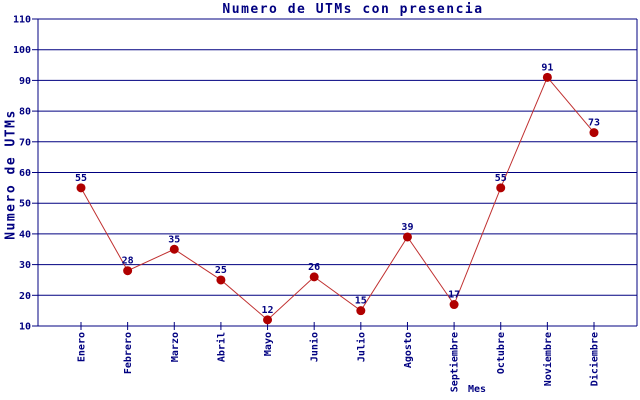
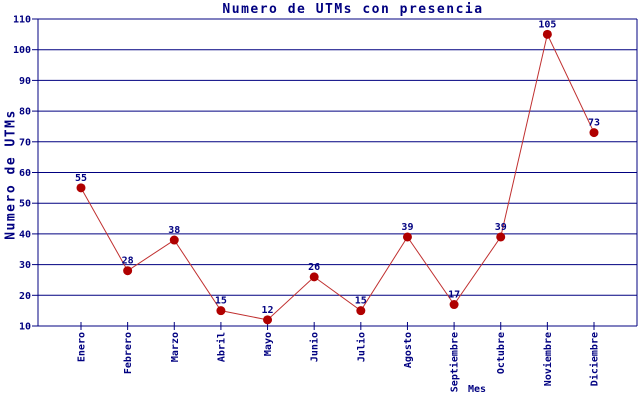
Marzo: 35 -> 38
Abril: 25 -> 15
Octubre: 55 -> 39
Noviembre: 91 -> 105
